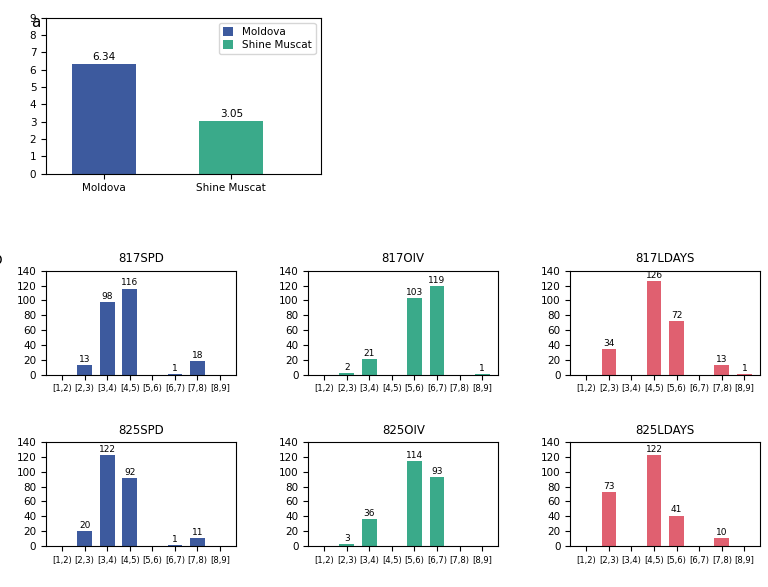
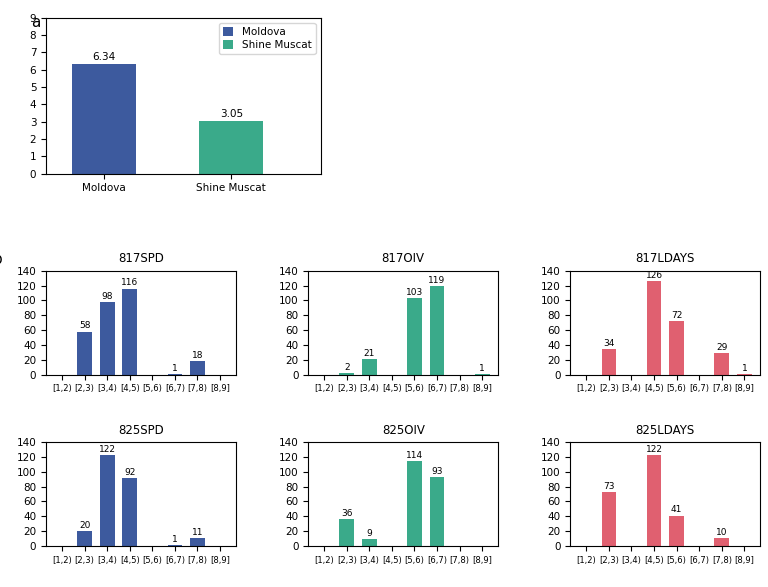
817SPD/[2,3): 13 -> 58
817LDAYS/[7,8): 13 -> 29
825OIV/[2,3): 3 -> 36
825OIV/[3,4): 36 -> 9
